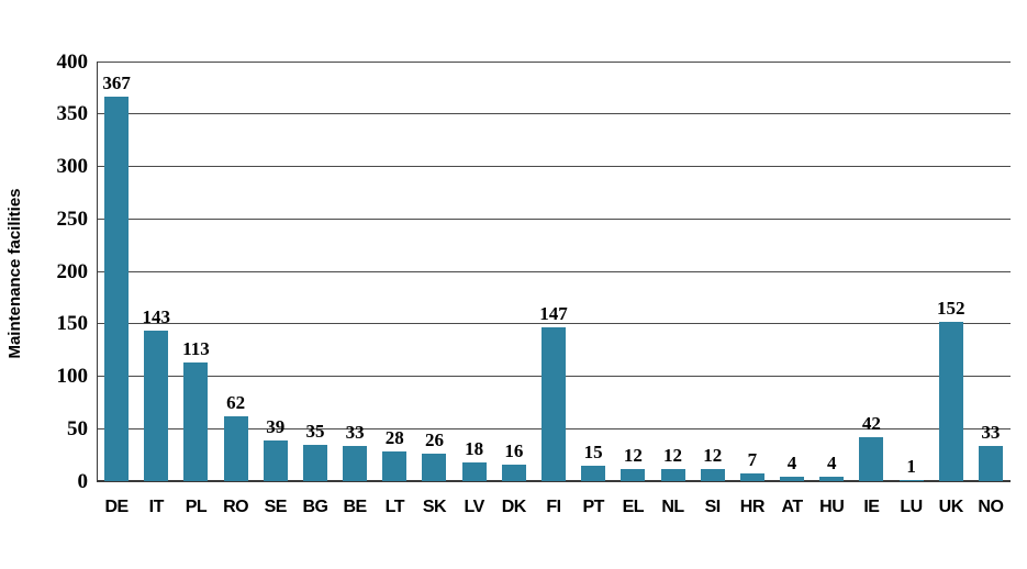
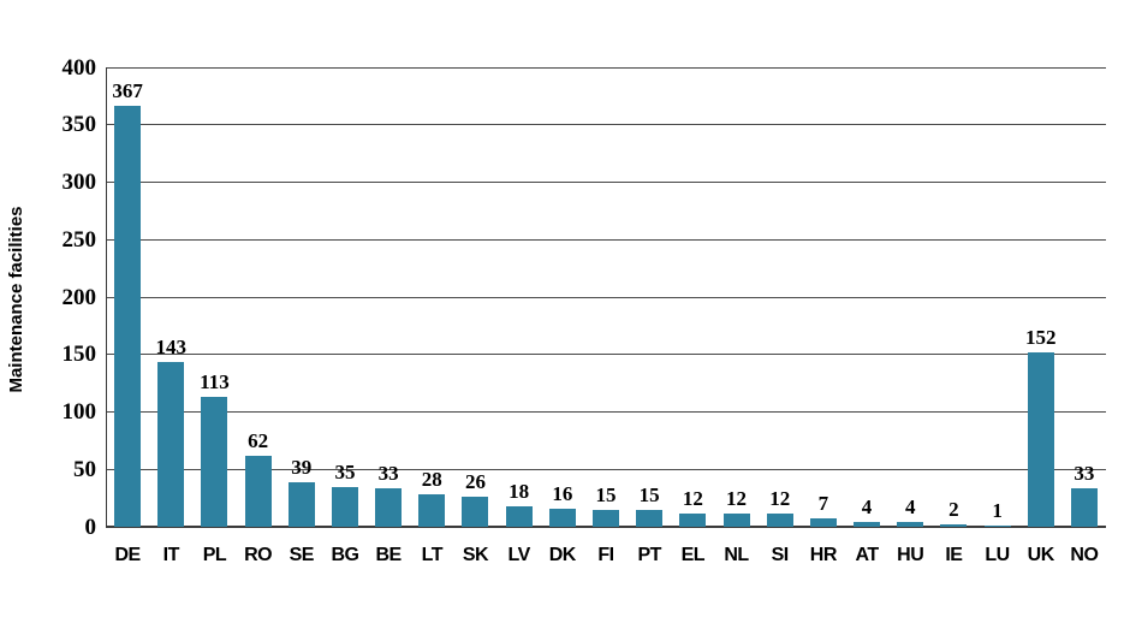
FI: 147 -> 15
IE: 42 -> 2
